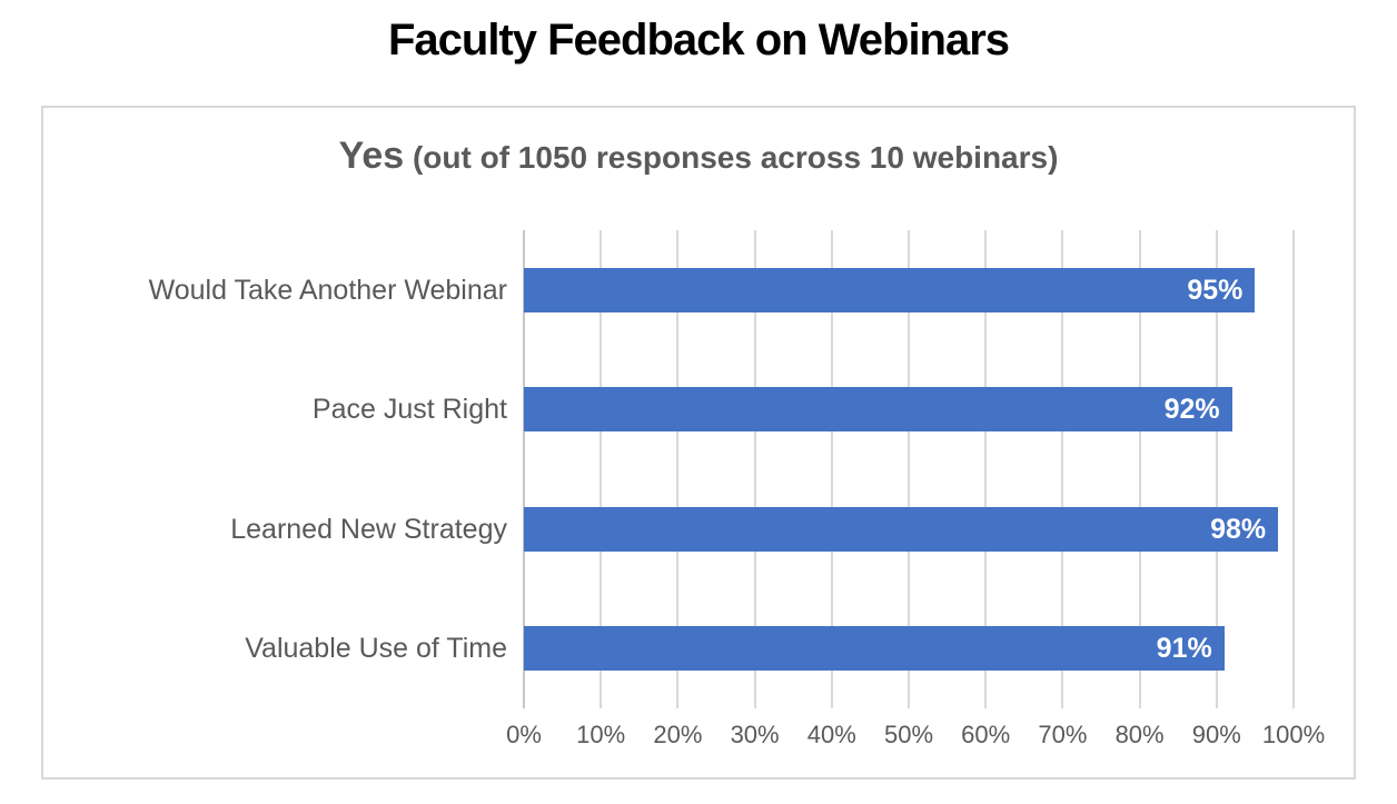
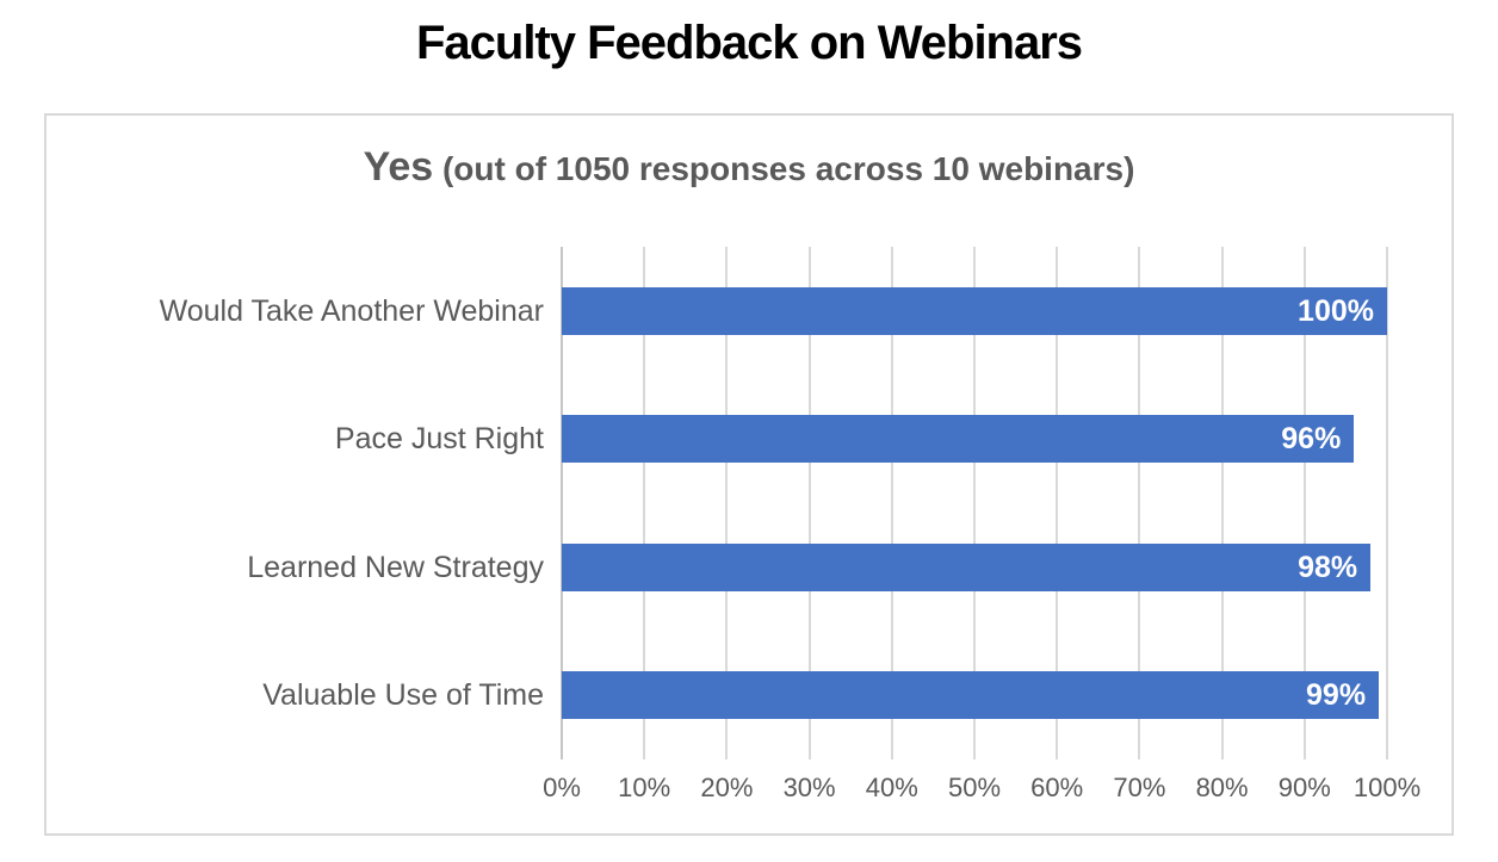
Would Take Another Webinar: 95% -> 100%
Pace Just Right: 92% -> 96%
Valuable Use of Time: 91% -> 99%
